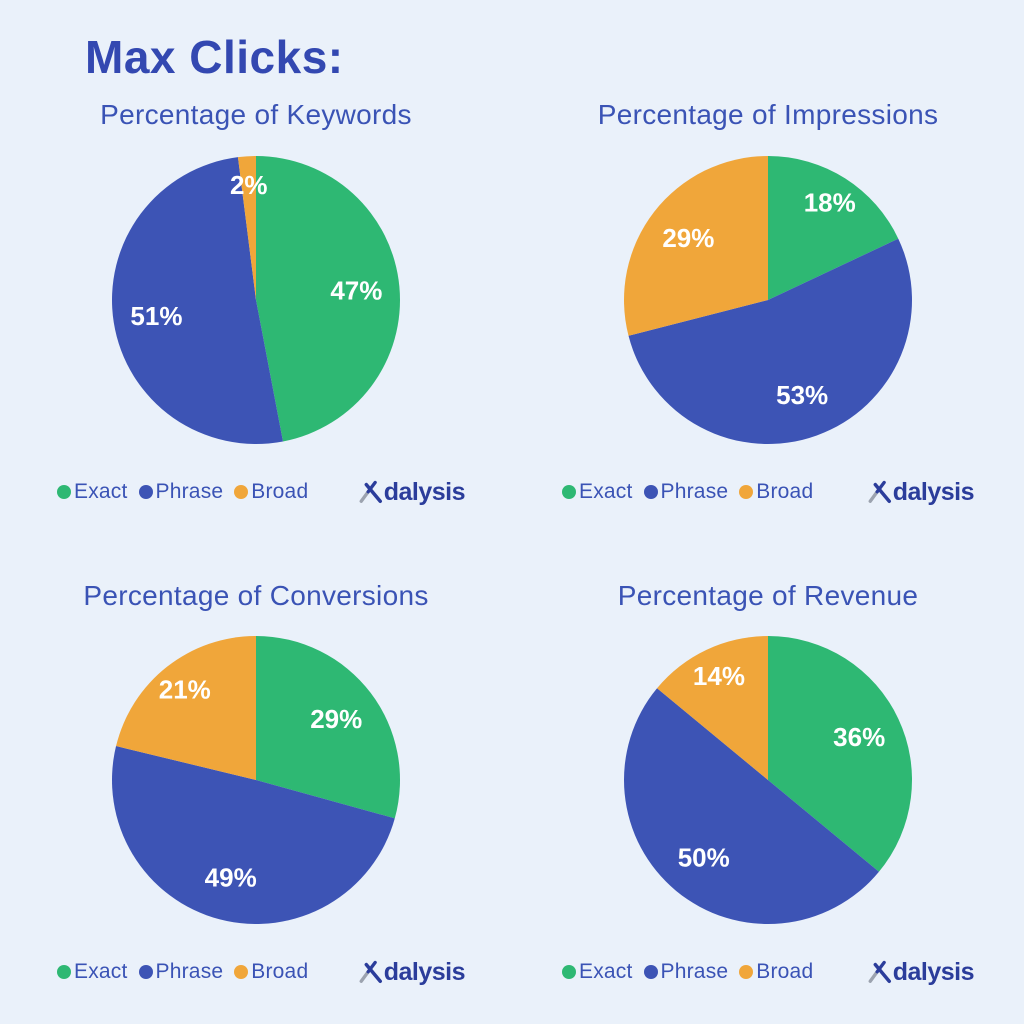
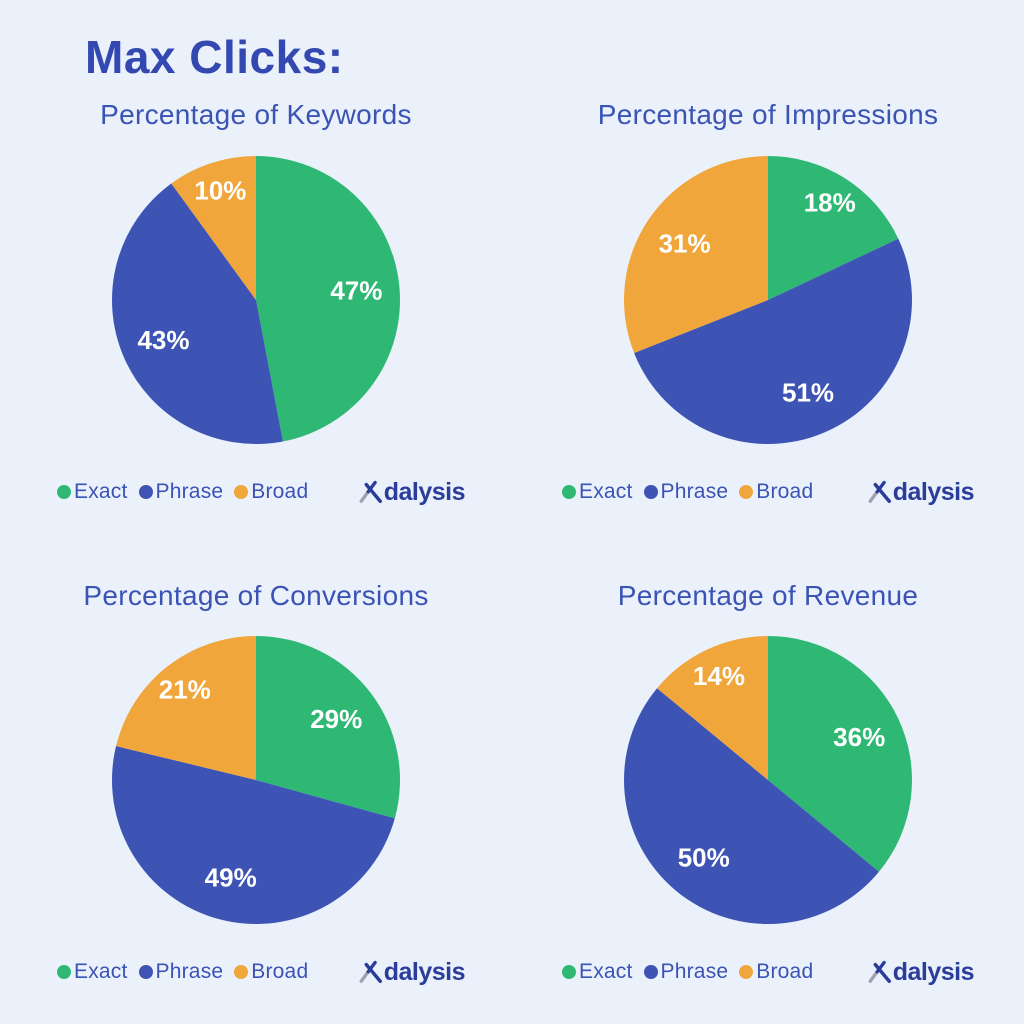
Percentage of Keywords/Phrase: 51% -> 43%
Percentage of Keywords/Broad: 2% -> 10%
Percentage of Impressions/Phrase: 53% -> 51%
Percentage of Impressions/Broad: 29% -> 31%
